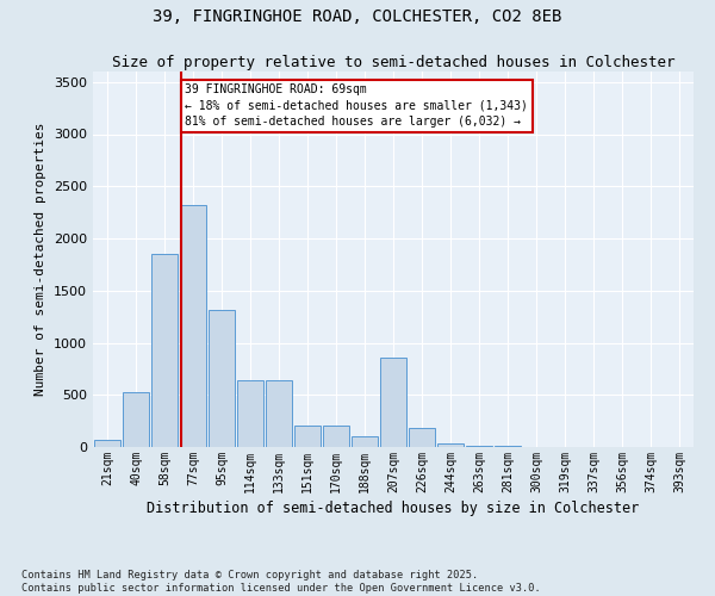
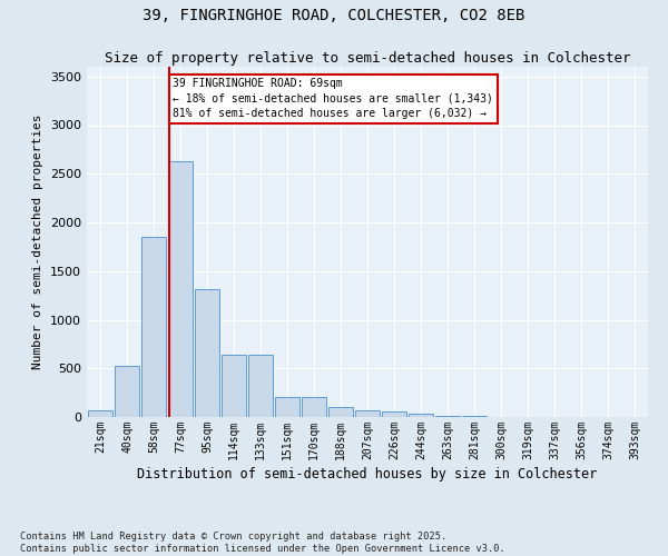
77sqm: 2320 -> 2630
207sqm: 860 -> 70
226sqm: 180 -> 60
